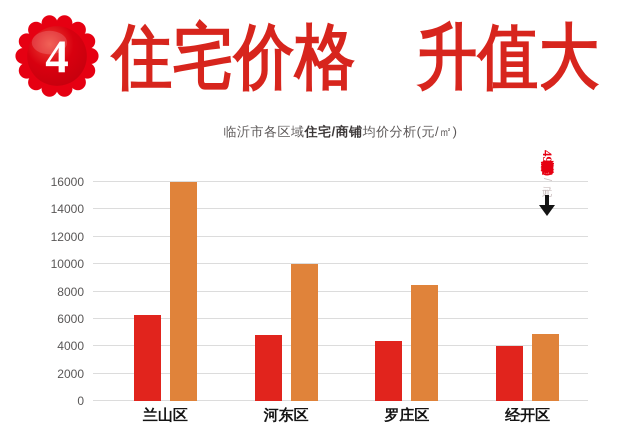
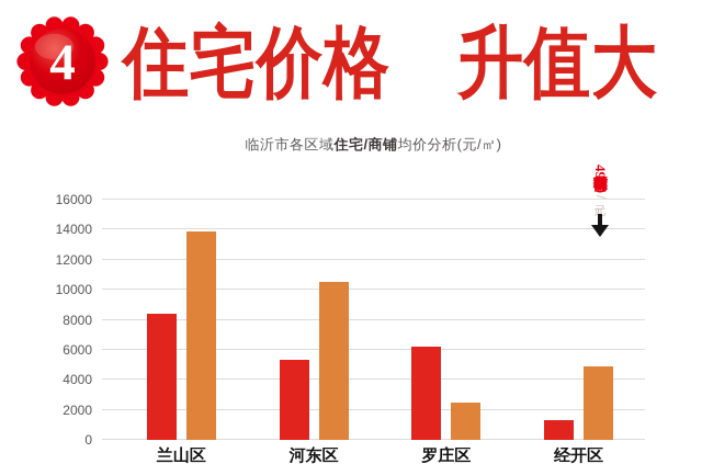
住宅均价/兰山区: 6300 -> 8400
商铺均价/兰山区: 16000 -> 13900
住宅均价/河东区: 4800 -> 5300
商铺均价/河东区: 10000 -> 10500
住宅均价/罗庄区: 4400 -> 6200
商铺均价/罗庄区: 8500 -> 2500
住宅均价/经开区: 4000 -> 1300
